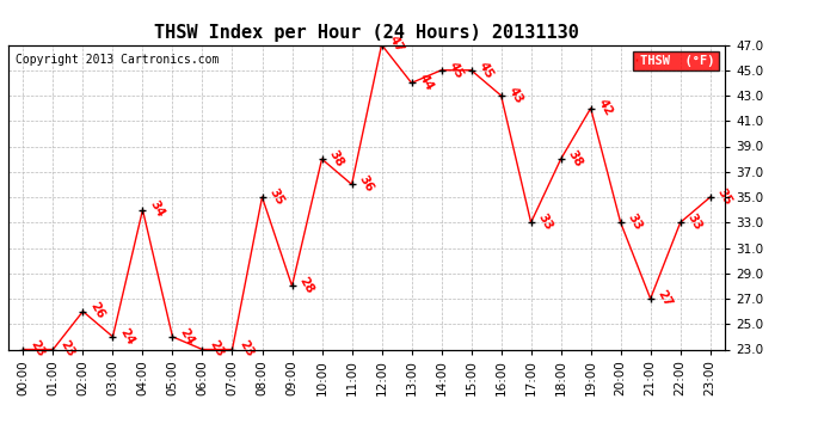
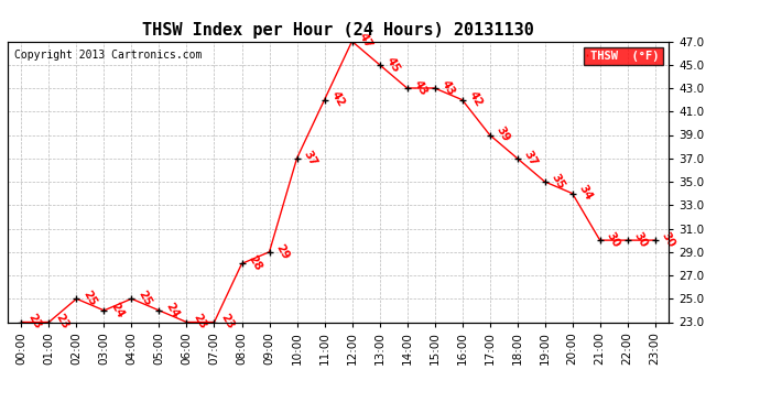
02:00: 26 -> 25
04:00: 34 -> 25
08:00: 35 -> 28
09:00: 28 -> 29
10:00: 38 -> 37
11:00: 36 -> 42
13:00: 44 -> 45
14:00: 45 -> 43
15:00: 45 -> 43
16:00: 43 -> 42
17:00: 33 -> 39
18:00: 38 -> 37
19:00: 42 -> 35
20:00: 33 -> 34
21:00: 27 -> 30
22:00: 33 -> 30
23:00: 35 -> 30
